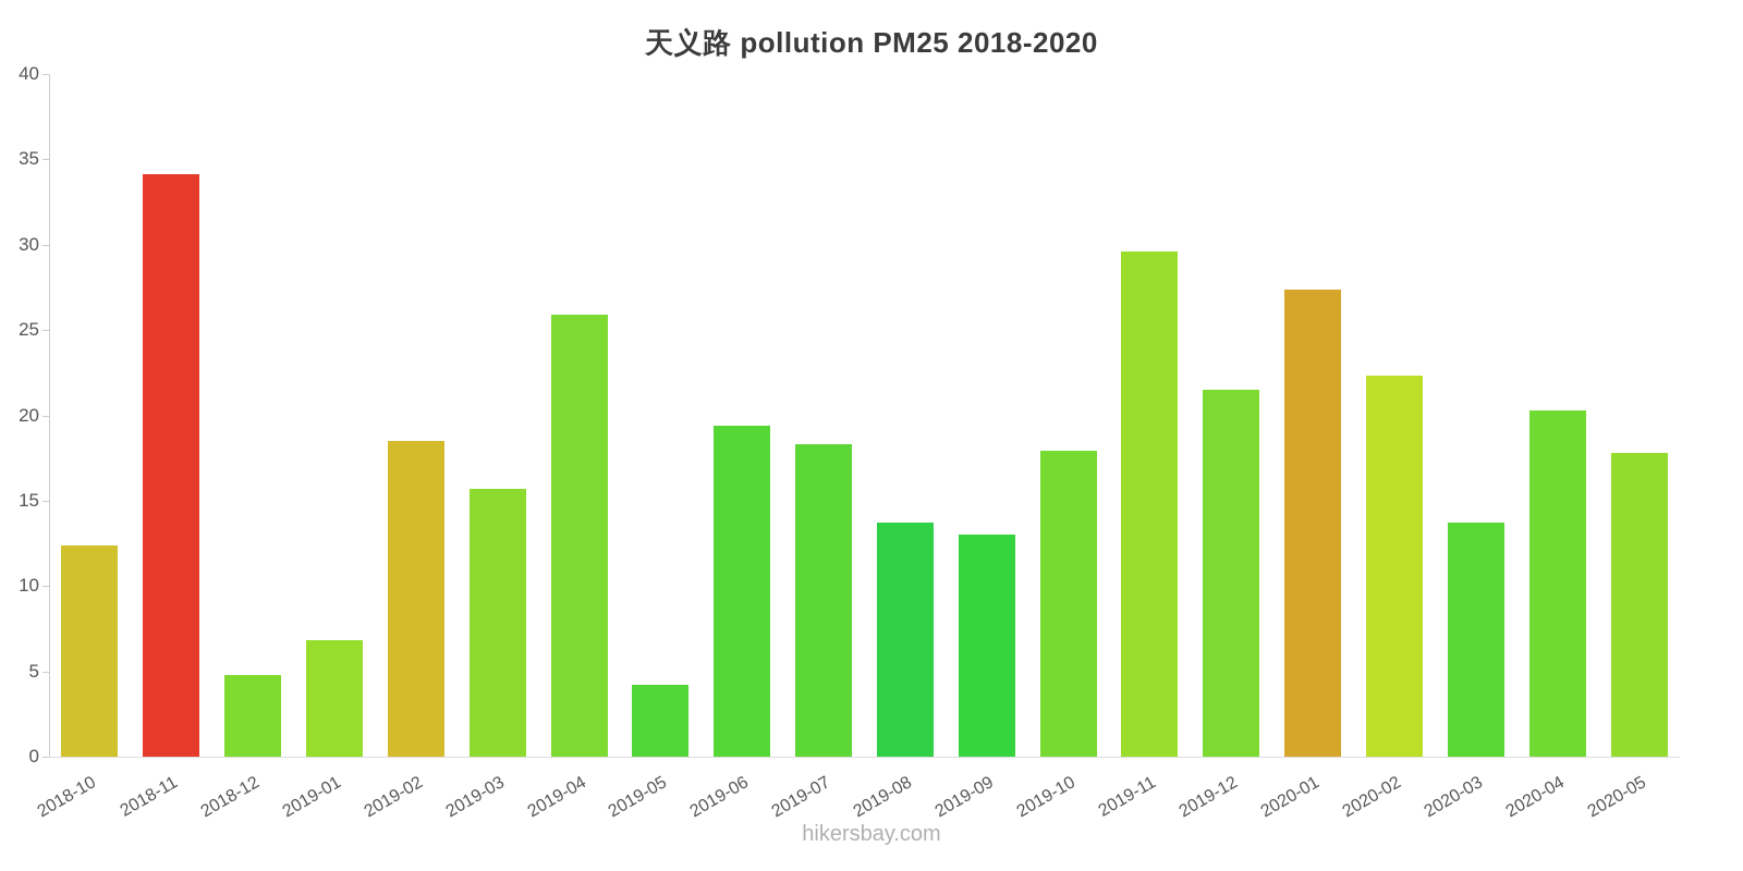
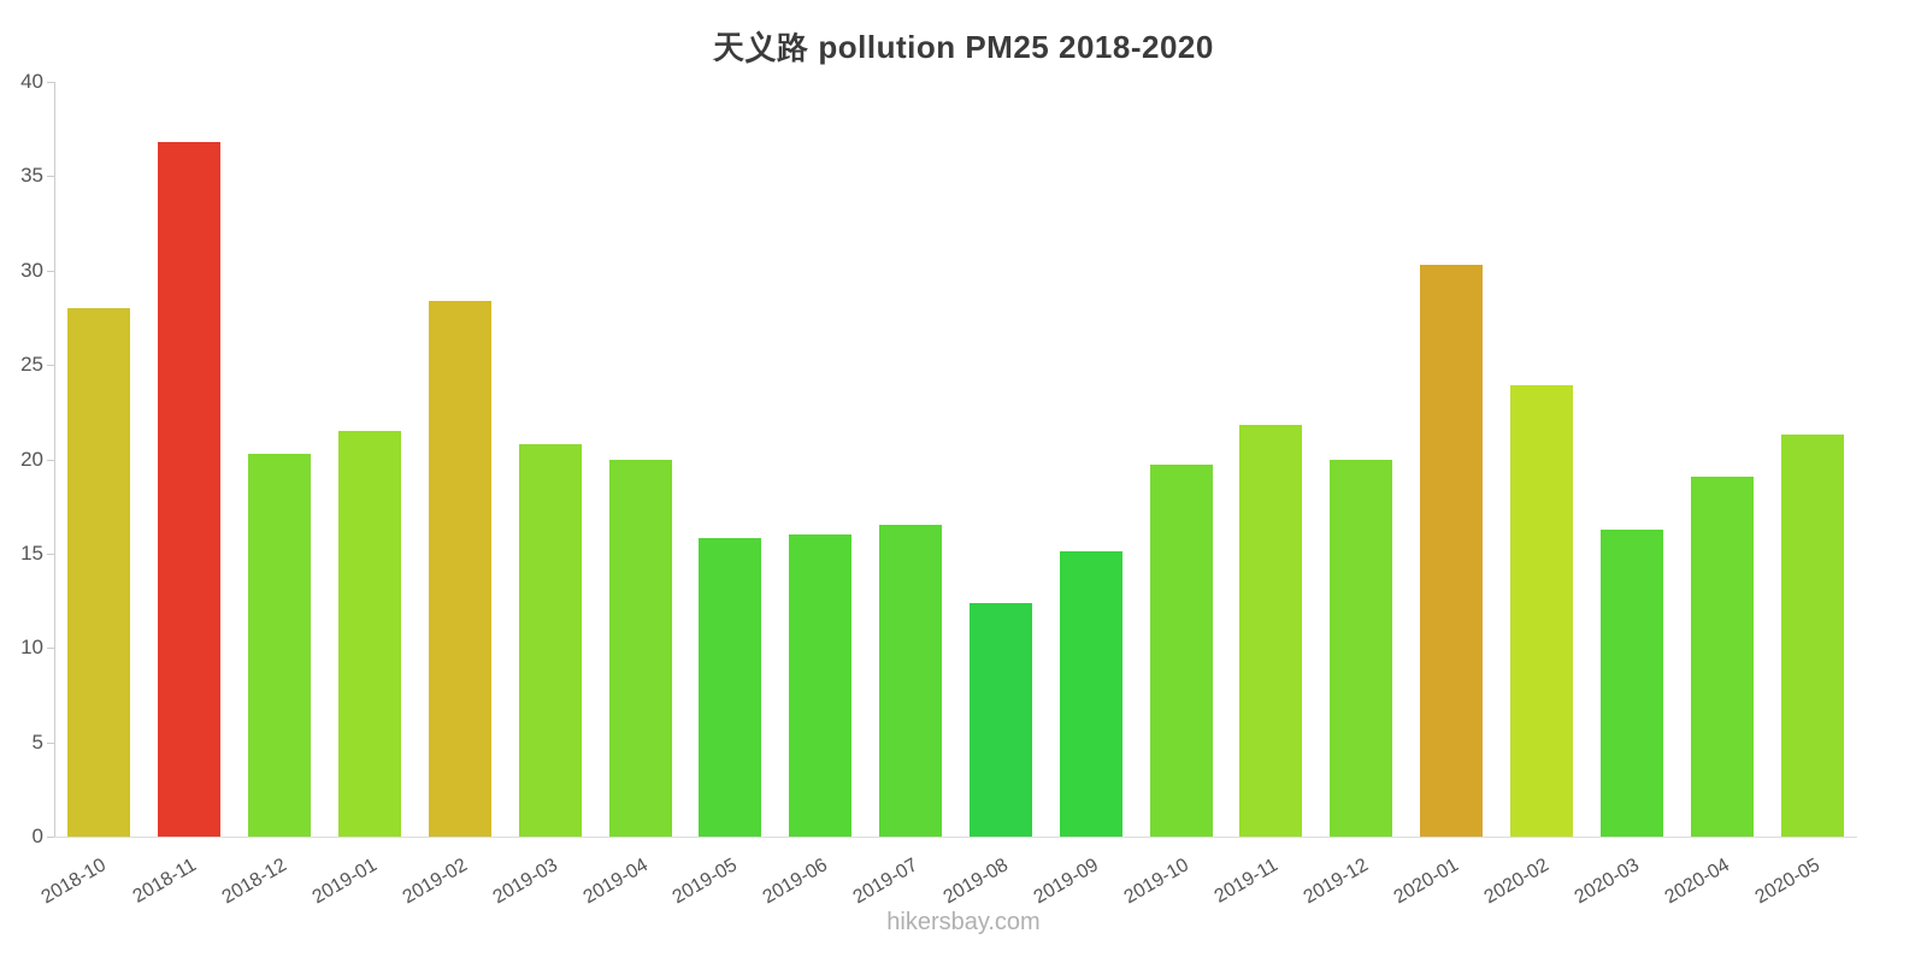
2018-10: 12.4 -> 28.0
2018-11: 34.1 -> 36.8
2018-12: 4.8 -> 20.3
2019-01: 6.8 -> 21.5
2019-02: 18.5 -> 28.4
2019-03: 15.7 -> 20.8
2019-04: 25.9 -> 20.0
2019-05: 4.2 -> 15.8
2019-06: 19.4 -> 16.0
2019-07: 18.3 -> 16.5
2019-08: 13.7 -> 12.4
2019-09: 13.0 -> 15.1
2019-10: 17.9 -> 19.7
2019-11: 29.6 -> 21.8
2019-12: 21.5 -> 20.0
2020-01: 27.4 -> 30.3
2020-02: 22.3 -> 23.9
2020-03: 13.7 -> 16.3
2020-04: 20.3 -> 19.1
2020-05: 17.8 -> 21.3
